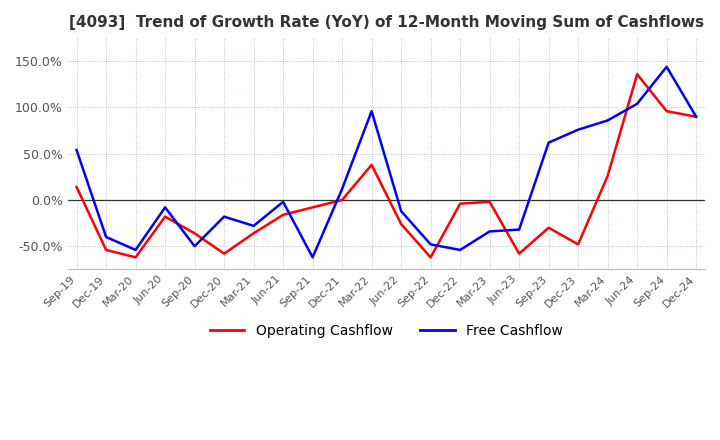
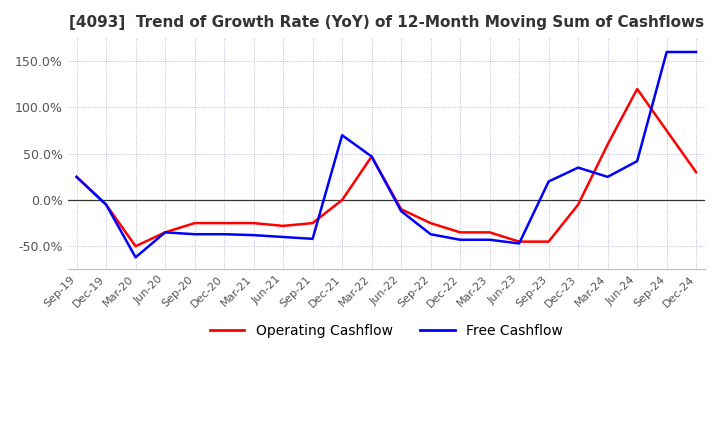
Operating Cashflow/Sep-19: 14% -> 25%
Free Cashflow/Sep-19: 54% -> 25%
Operating Cashflow/Dec-19: -54% -> -5%
Free Cashflow/Dec-19: -40% -> -5%
Operating Cashflow/Mar-20: -62% -> -50%
Free Cashflow/Mar-20: -54% -> -62%
Operating Cashflow/Jun-20: -18% -> -35%
Free Cashflow/Jun-20: -8% -> -35%
Operating Cashflow/Sep-20: -36% -> -25%
Free Cashflow/Sep-20: -50% -> -37%
Operating Cashflow/Dec-20: -58% -> -25%
Free Cashflow/Dec-20: -18% -> -37%
Operating Cashflow/Mar-21: -36% -> -25%
Free Cashflow/Mar-21: -28% -> -38%
Operating Cashflow/Jun-21: -16% -> -28%
Free Cashflow/Jun-21: -2% -> -40%
Operating Cashflow/Sep-21: -8% -> -25%
Free Cashflow/Sep-21: -62% -> -42%
Free Cashflow/Dec-21: 12% -> 70%
Operating Cashflow/Mar-22: 38% -> 47%
Free Cashflow/Mar-22: 96% -> 47%
Operating Cashflow/Jun-22: -26% -> -10%
Operating Cashflow/Sep-22: -62% -> -25%
Free Cashflow/Sep-22: -48% -> -37%
Operating Cashflow/Dec-22: -4% -> -35%
Free Cashflow/Dec-22: -54% -> -43%
Operating Cashflow/Mar-23: -2% -> -35%
Free Cashflow/Mar-23: -34% -> -43%
Operating Cashflow/Jun-23: -58% -> -45%
Free Cashflow/Jun-23: -32% -> -47%
Operating Cashflow/Sep-23: -30% -> -45%
Free Cashflow/Sep-23: 62% -> 20%
Operating Cashflow/Dec-23: -48% -> -5%
Free Cashflow/Dec-23: 76% -> 35%
Operating Cashflow/Mar-24: 26% -> 60%
Free Cashflow/Mar-24: 86% -> 25%
Operating Cashflow/Jun-24: 136% -> 120%
Free Cashflow/Jun-24: 104% -> 42%
Operating Cashflow/Sep-24: 96% -> 75%
Free Cashflow/Sep-24: 144% -> 160%
Operating Cashflow/Dec-24: 90% -> 30%
Free Cashflow/Dec-24: 90% -> 160%
